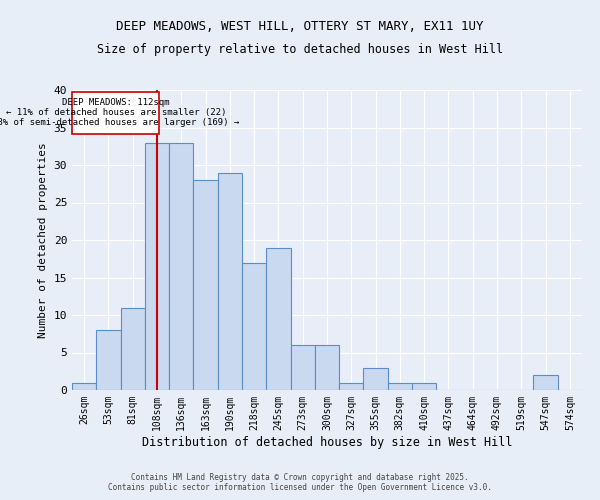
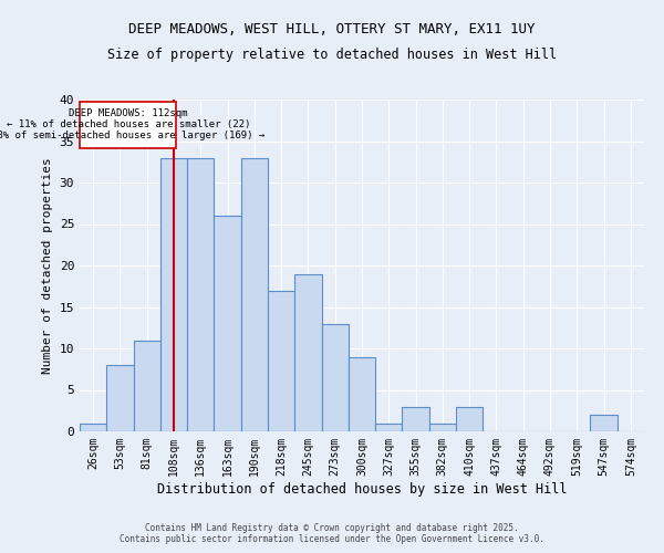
163sqm: 28 -> 26
190sqm: 29 -> 33
273sqm: 6 -> 13
300sqm: 6 -> 9
410sqm: 1 -> 3
